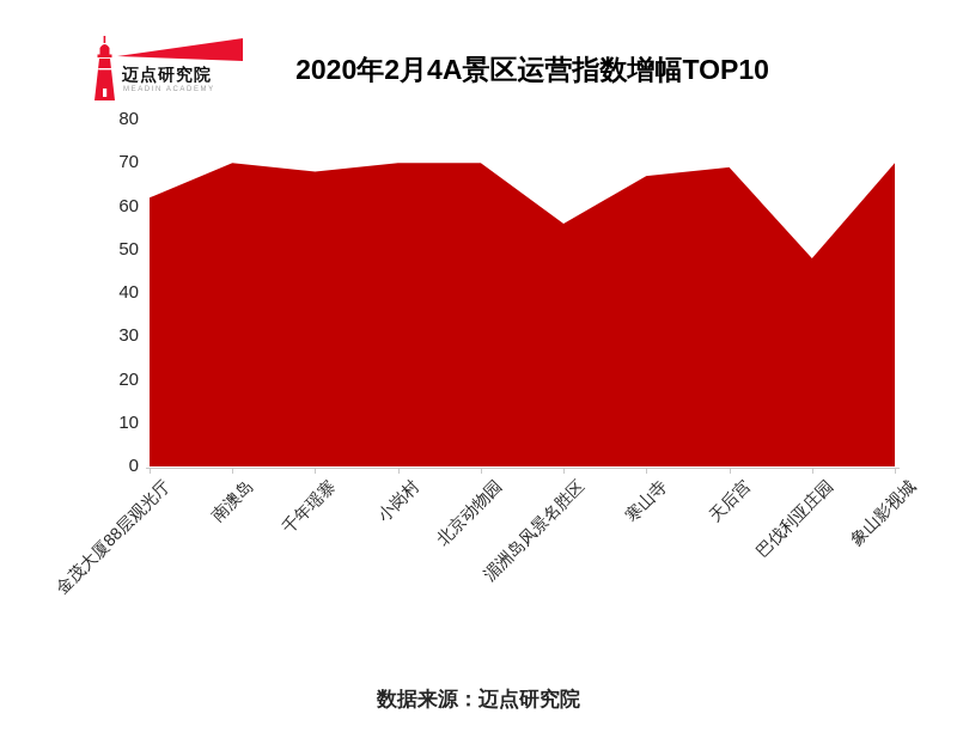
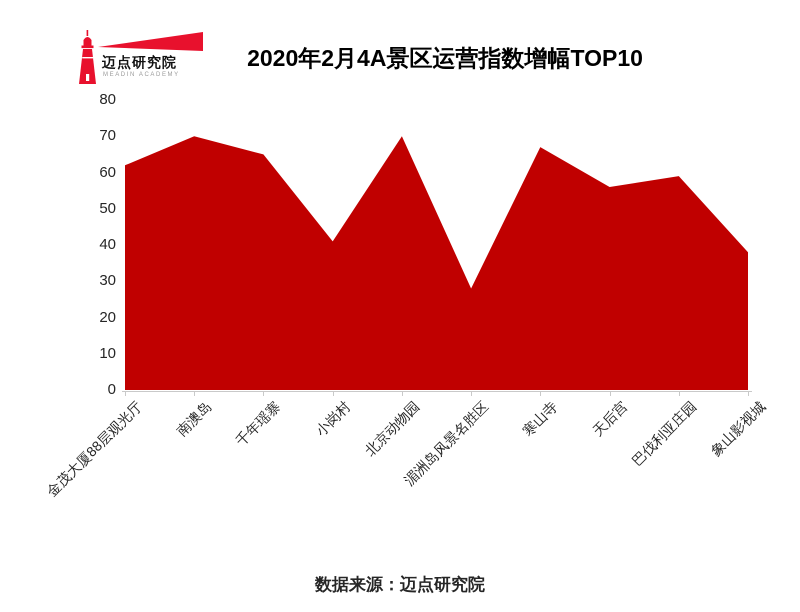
千年瑶寨: 68 -> 65
小岗村: 70 -> 41
湄洲岛风景名胜区: 56 -> 28
天后宫: 69 -> 56
巴伐利亚庄园: 48 -> 59
象山影视城: 70 -> 38
